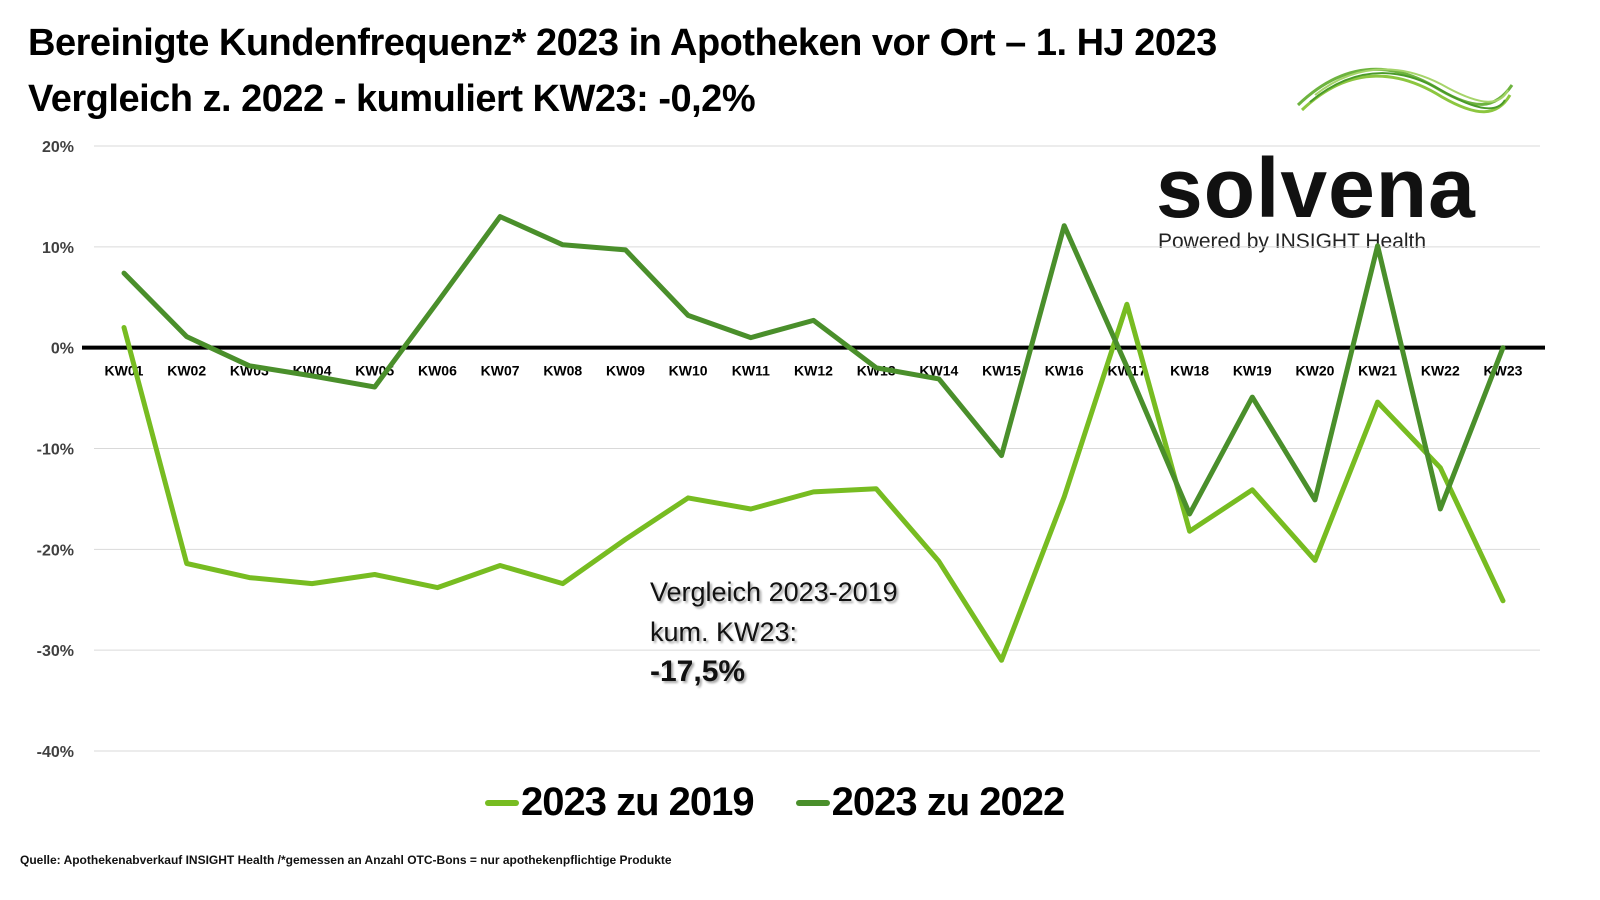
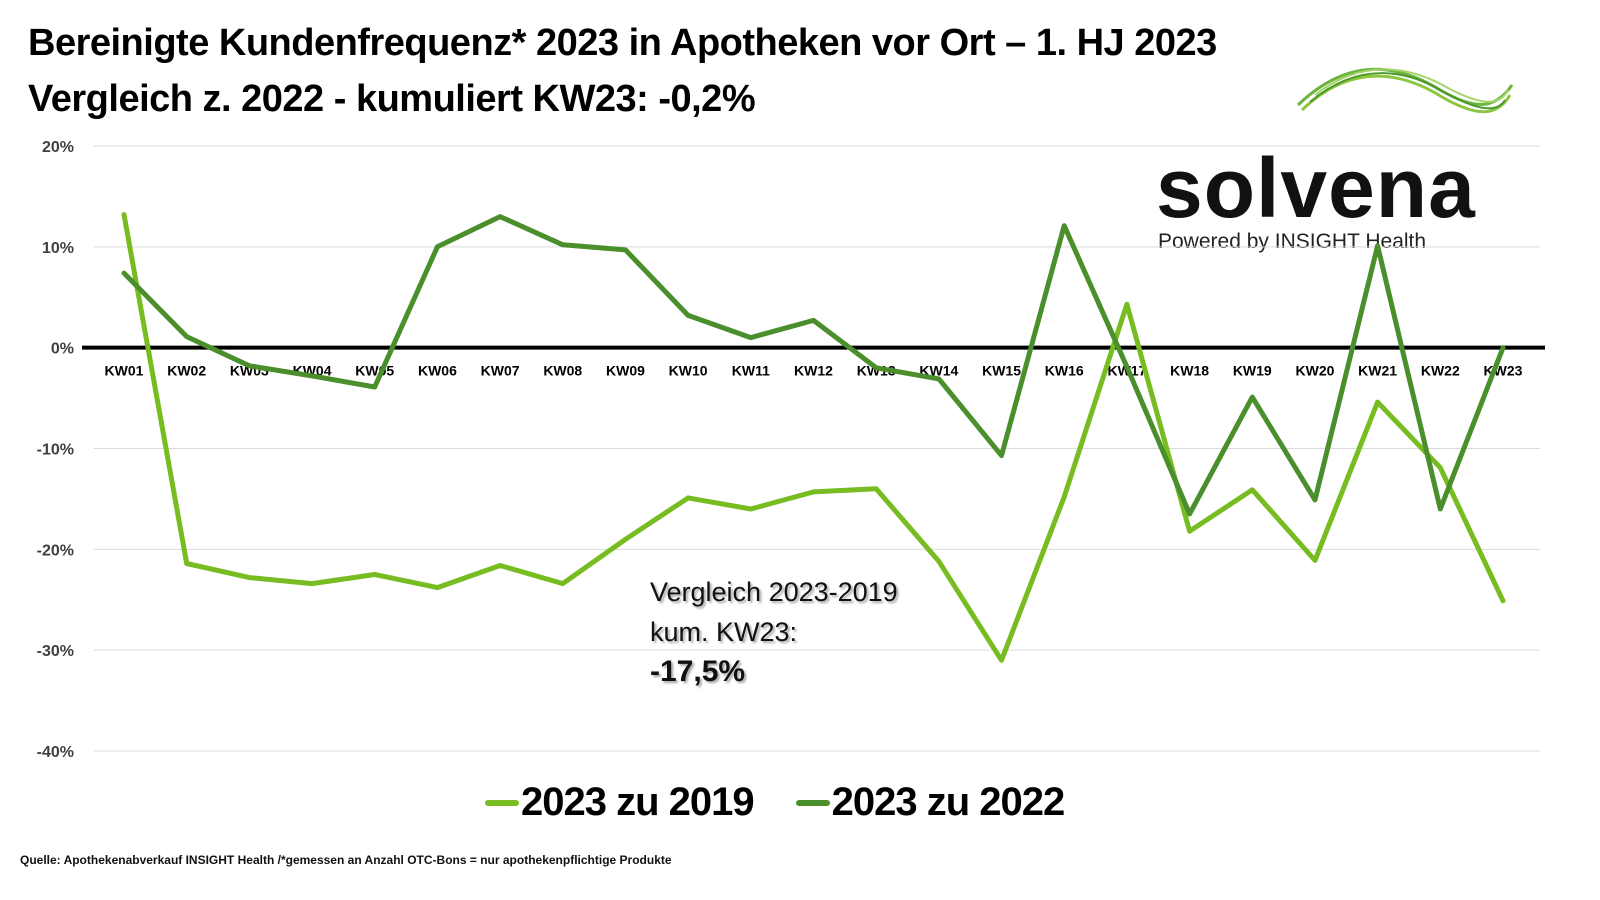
2023 zu 2019/KW01: 2.0% -> 13.2%
2023 zu 2022/KW06: 4.5% -> 10.0%
